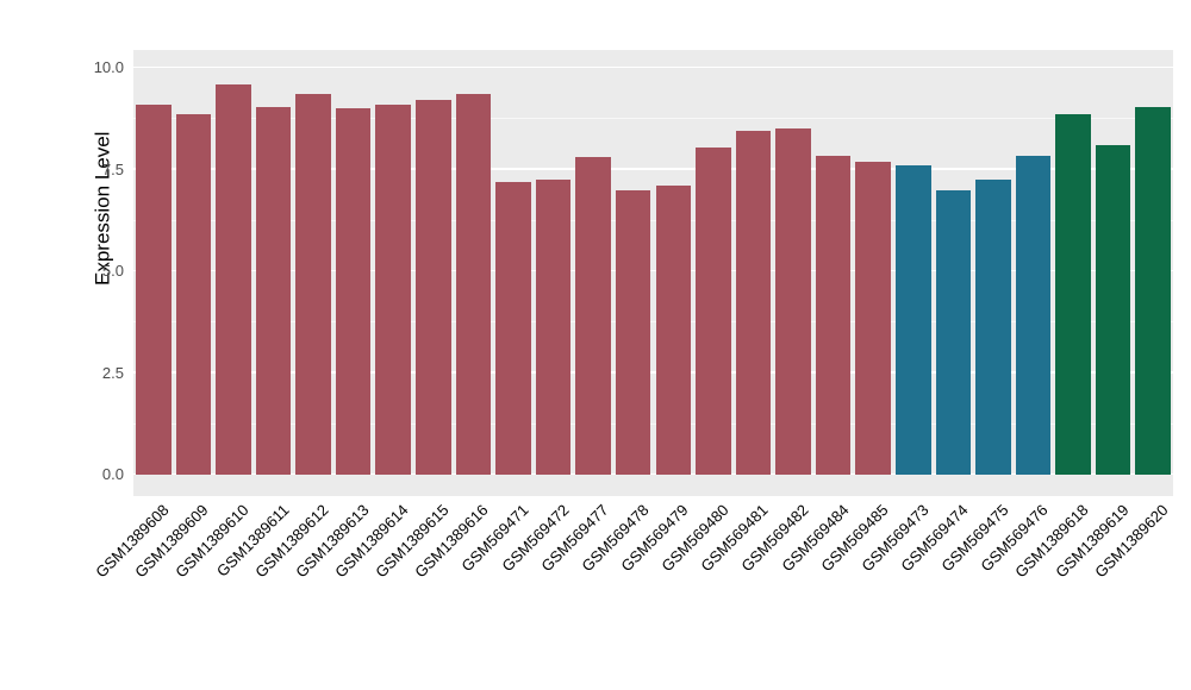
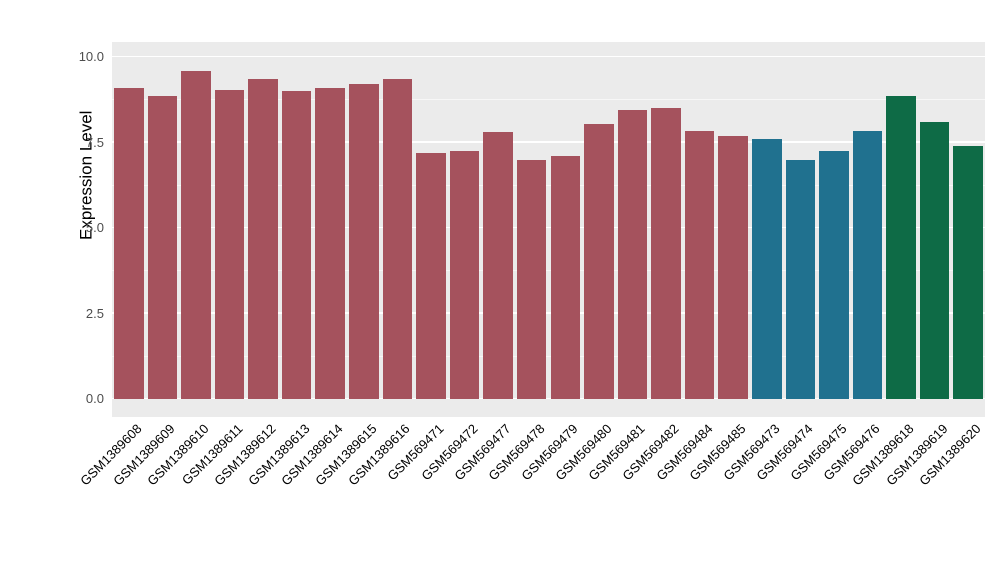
GSM1389620: 9.1 -> 7.4
